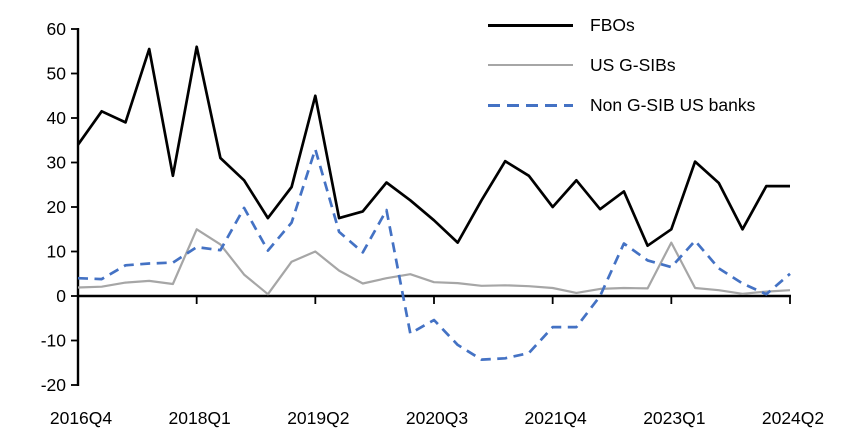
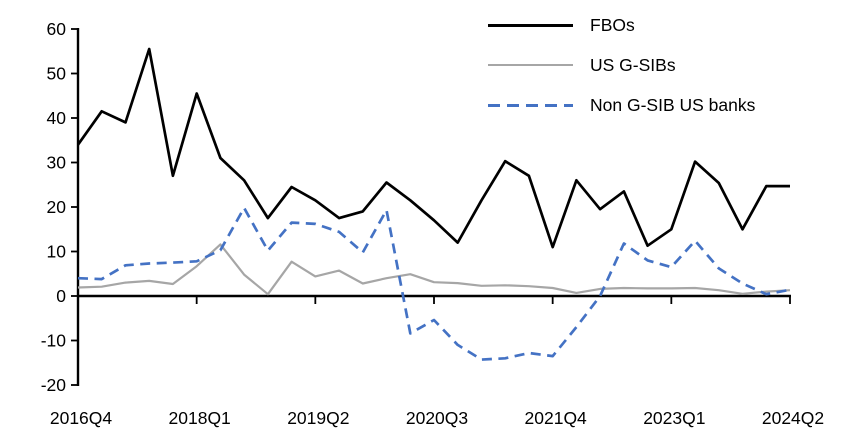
FBOs/2018Q1: 56 -> 46
US G-SIBs/2018Q1: 15 -> 7
Non G-SIB US banks/2018Q1: 11 -> 8
FBOs/2019Q2: 45 -> 22
US G-SIBs/2019Q2: 10 -> 4
Non G-SIB US banks/2019Q2: 33 -> 16
FBOs/2021Q4: 20 -> 11
Non G-SIB US banks/2021Q4: -7 -> -14
US G-SIBs/2023Q1: 12 -> 2
Non G-SIB US banks/2024Q2: 5 -> 1
